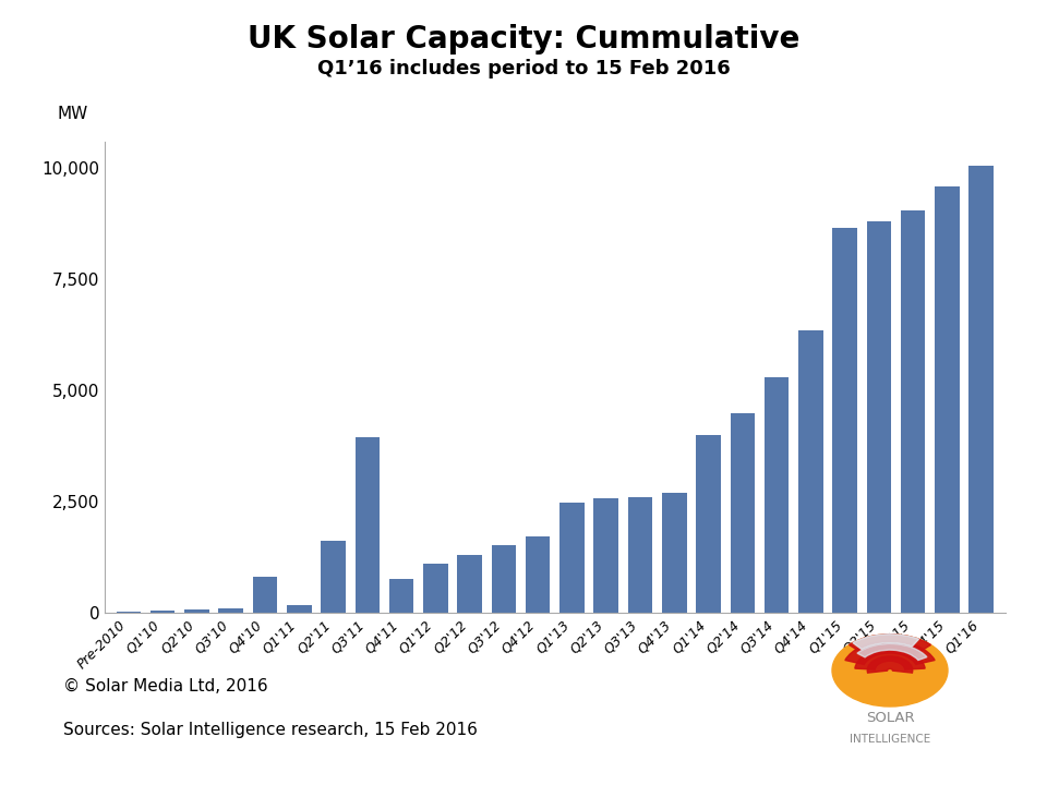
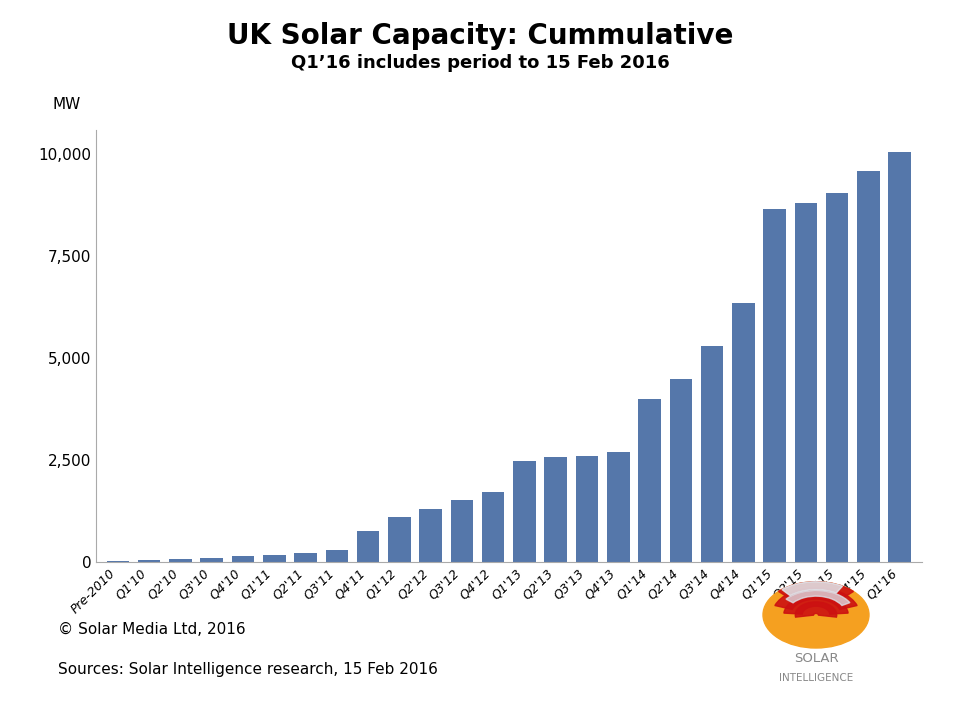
Q4'10: 800 -> 130
Q2'11: 1,600 -> 200
Q3'11: 3,950 -> 290
